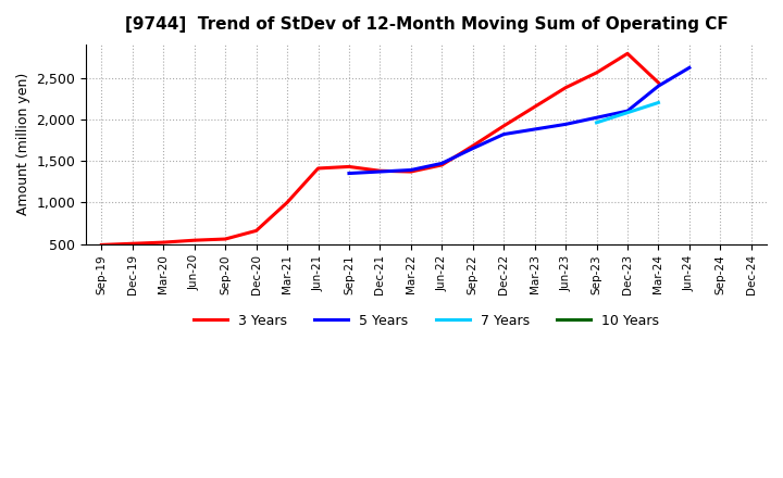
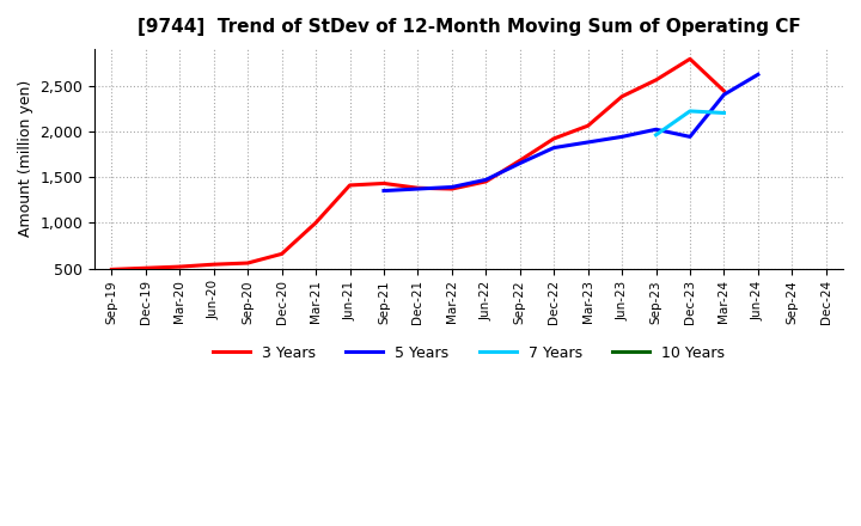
3 Years/Mar-23: 2,150 -> 2,060
5 Years/Dec-23: 2,100 -> 1,940
7 Years/Dec-23: 2,080 -> 2,220
